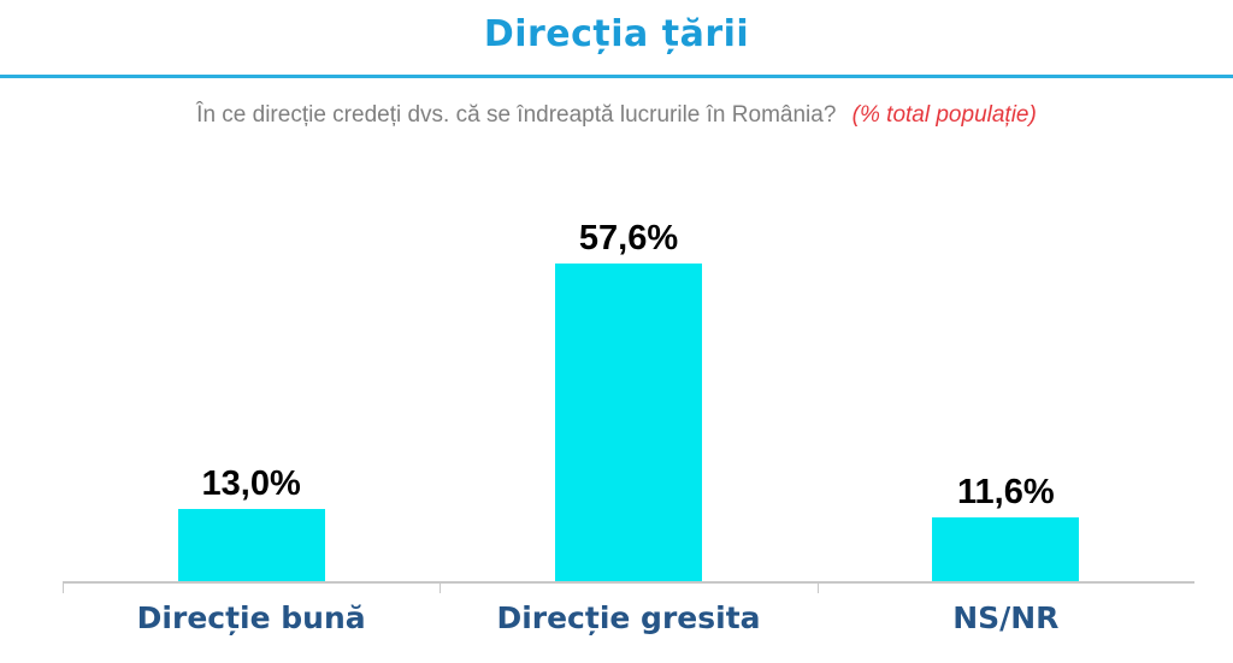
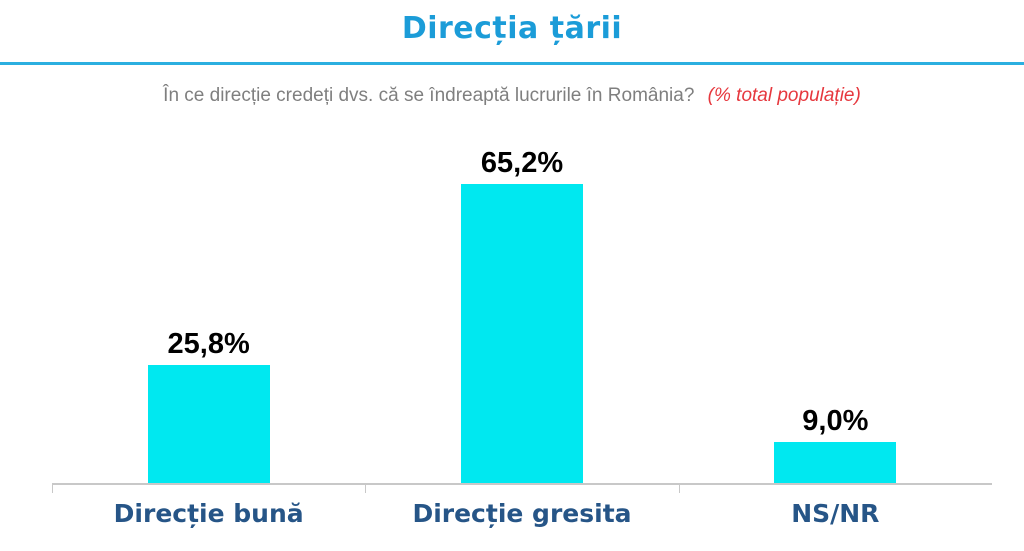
Direcție bună: 13,0% -> 25,8%
Direcție gresita: 57,6% -> 65,2%
NS/NR: 11,6% -> 9,0%
